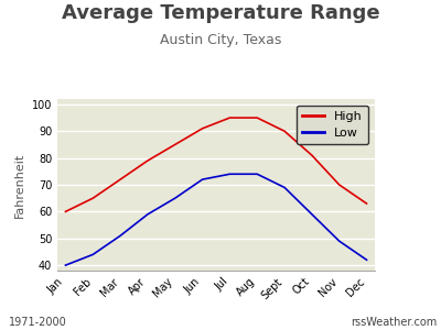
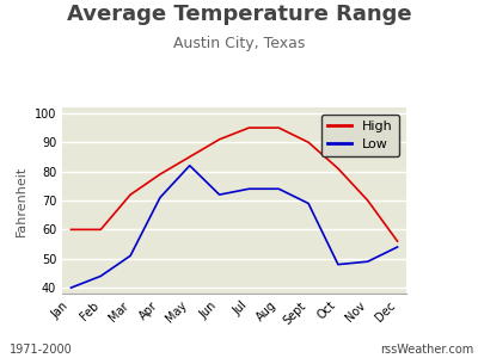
High/Feb: 65 -> 60
Low/Apr: 59 -> 71
Low/May: 65 -> 82
Low/Oct: 59 -> 48
High/Dec: 63 -> 56
Low/Dec: 42 -> 54
